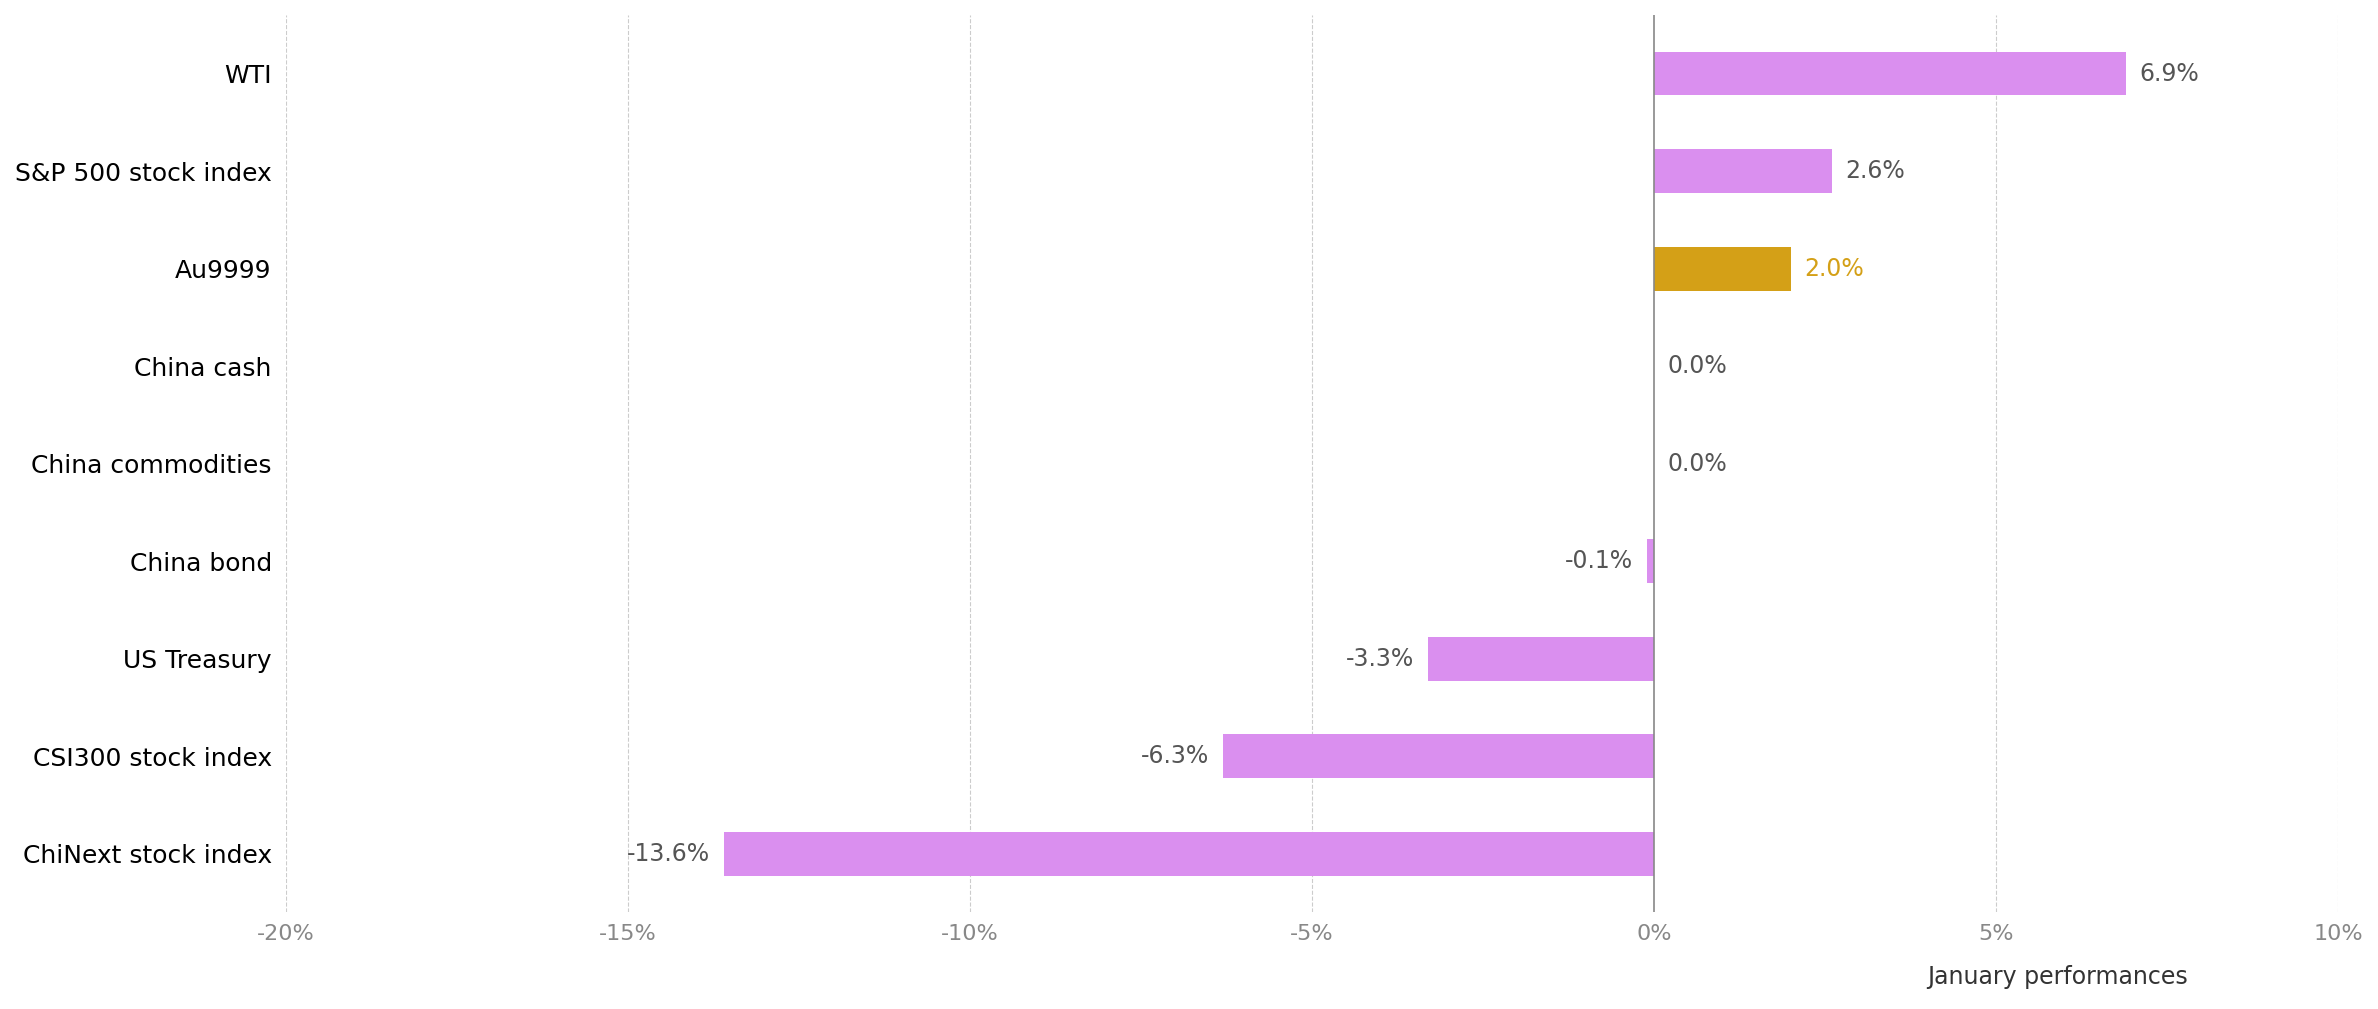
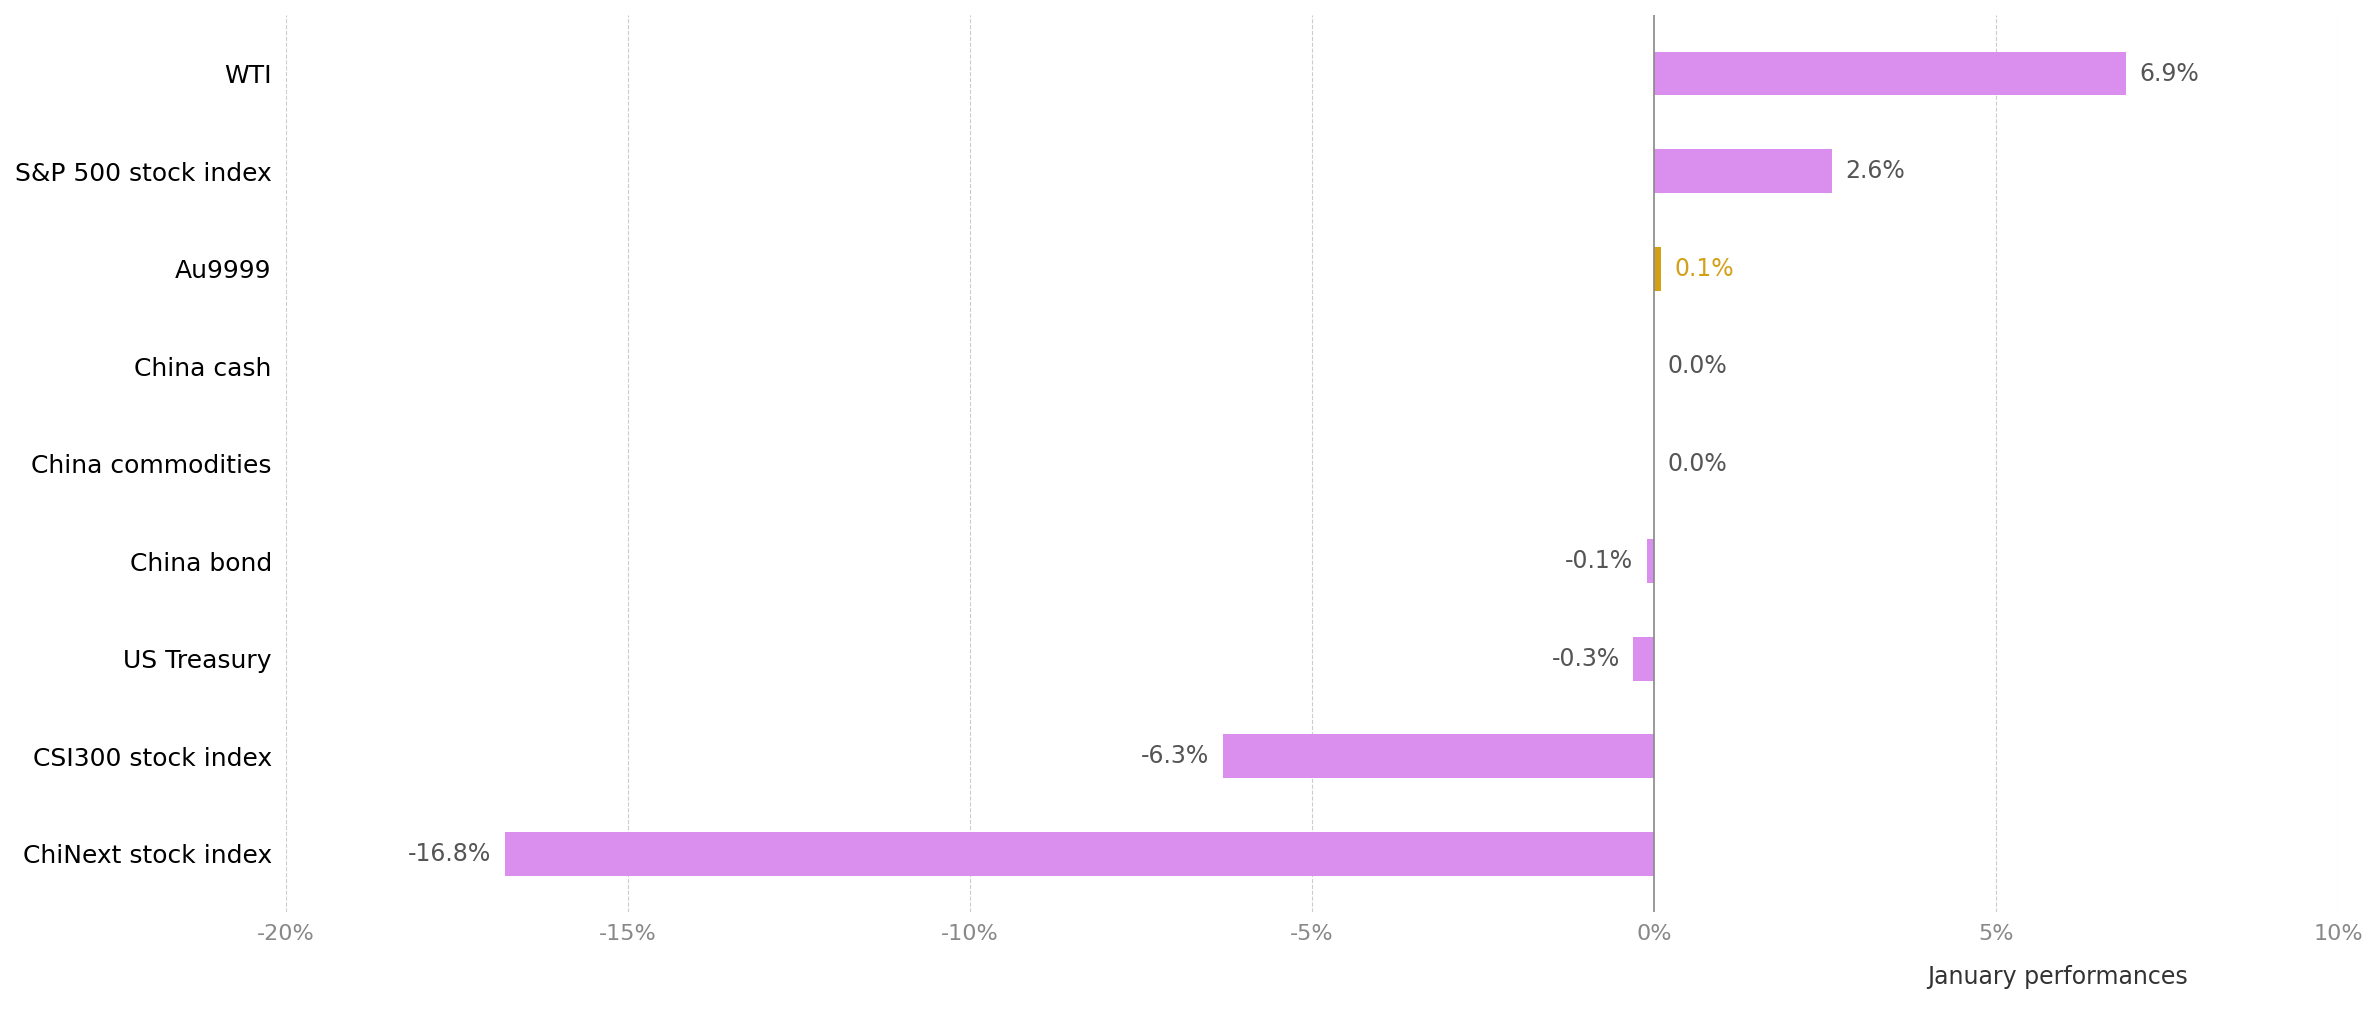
Au9999: 2.0% -> 0.1%
US Treasury: -3.3% -> -0.3%
ChiNext stock index: -13.6% -> -16.8%
